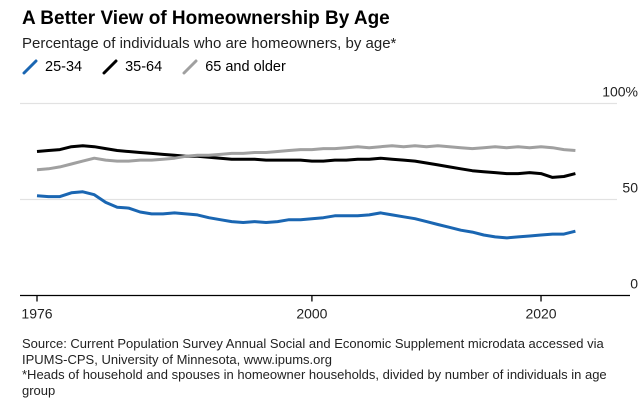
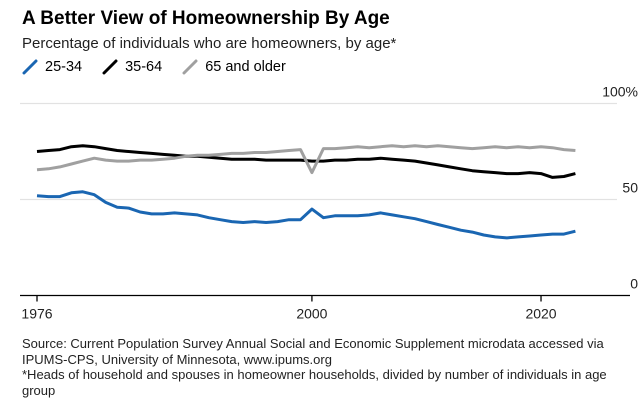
25-34/2000: 40% -> 45%
65 and older/2000: 76% -> 64%
